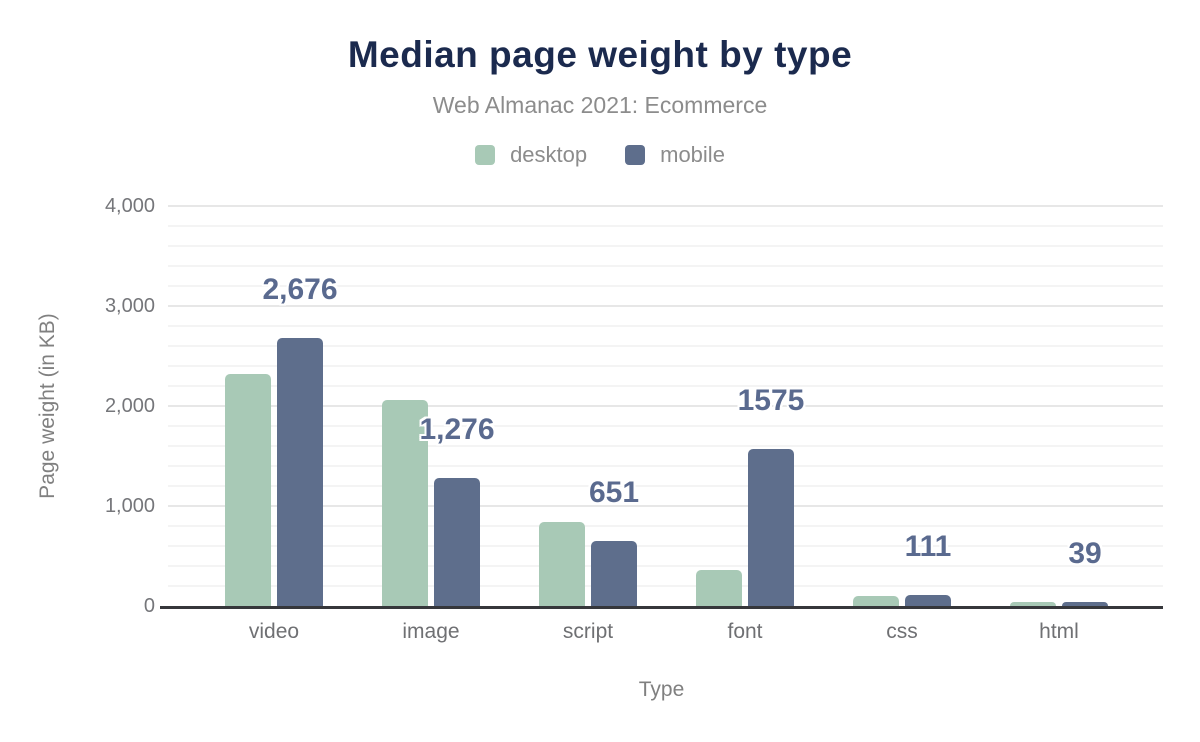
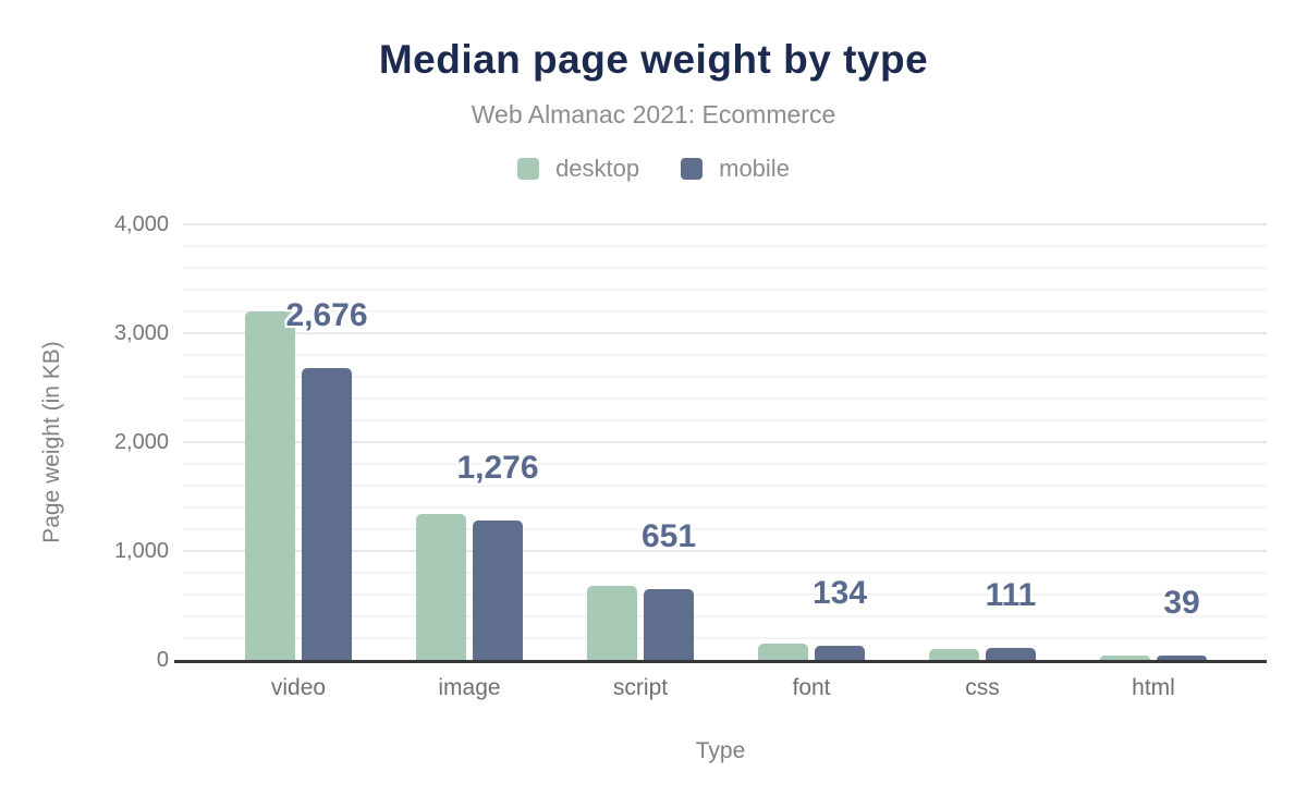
desktop/video: 2320 -> 3200
desktop/image: 2060 -> 1340
desktop/script: 840 -> 680
desktop/font: 360 -> 150
mobile/font: 1575 -> 134
